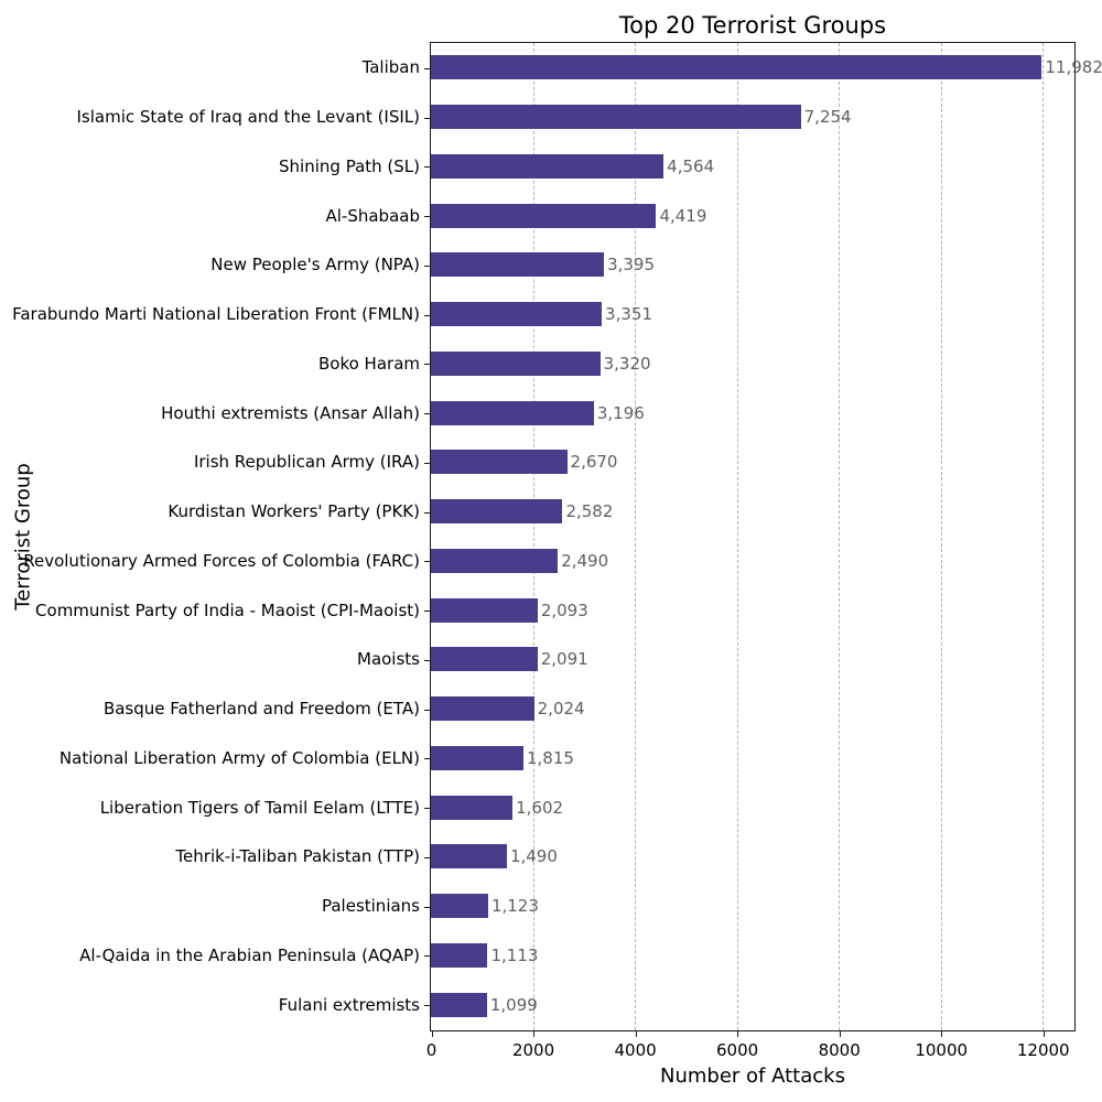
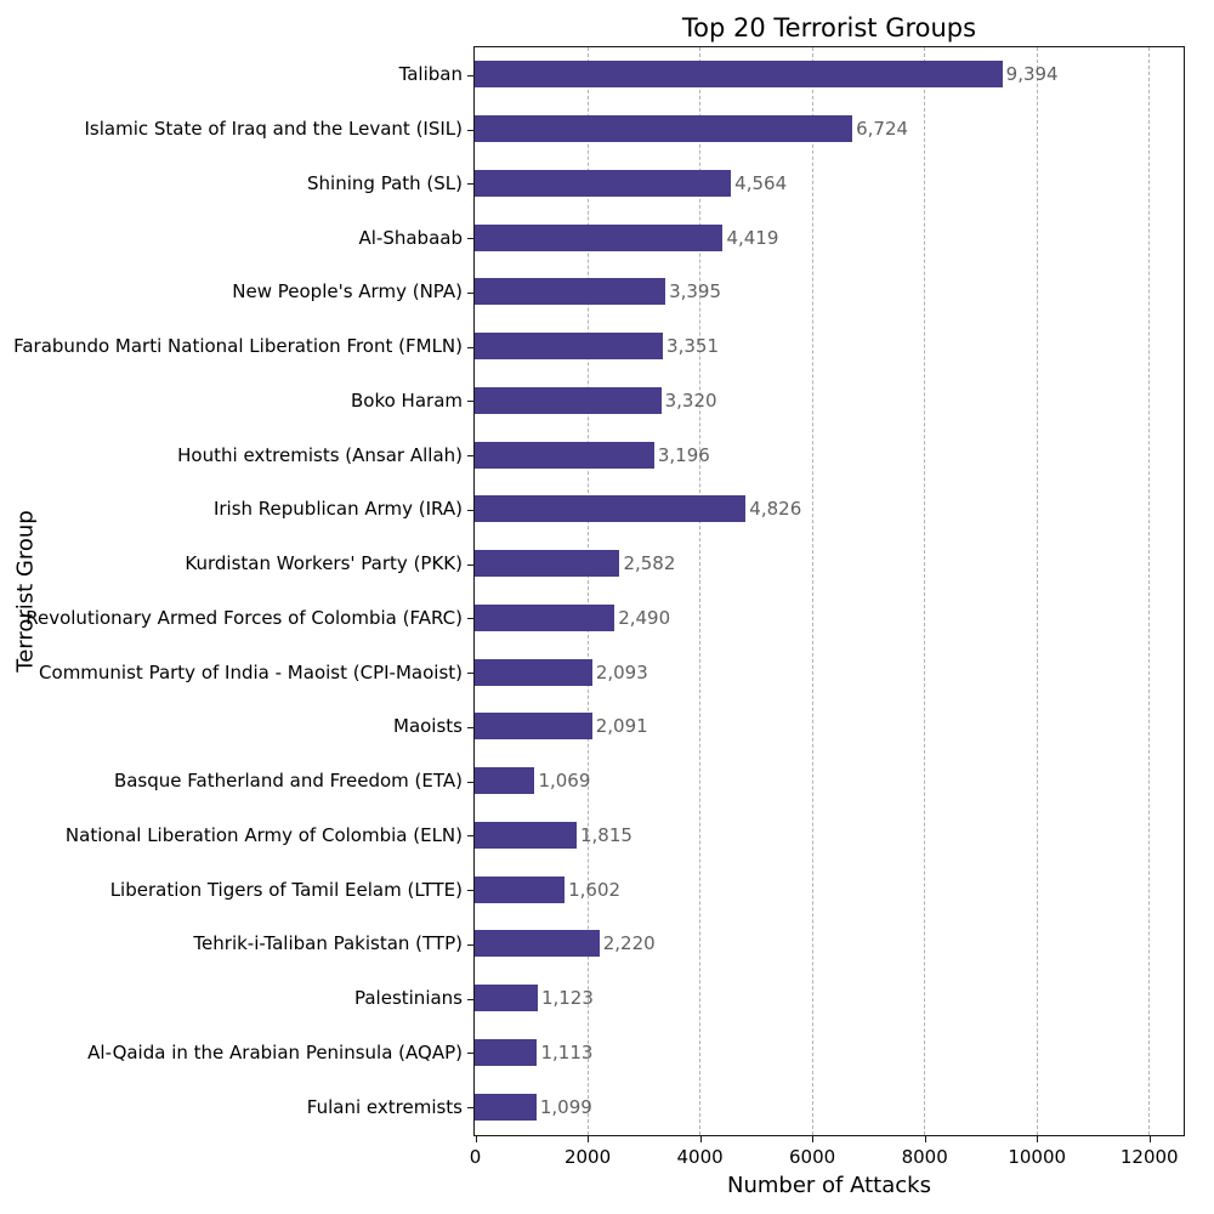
Taliban: 11,982 -> 9,394
Islamic State of Iraq and the Levant (ISIL): 7,254 -> 6,724
Irish Republican Army (IRA): 2,670 -> 4,826
Basque Fatherland and Freedom (ETA): 2,024 -> 1,069
Tehrik-i-Taliban Pakistan (TTP): 1,490 -> 2,220
